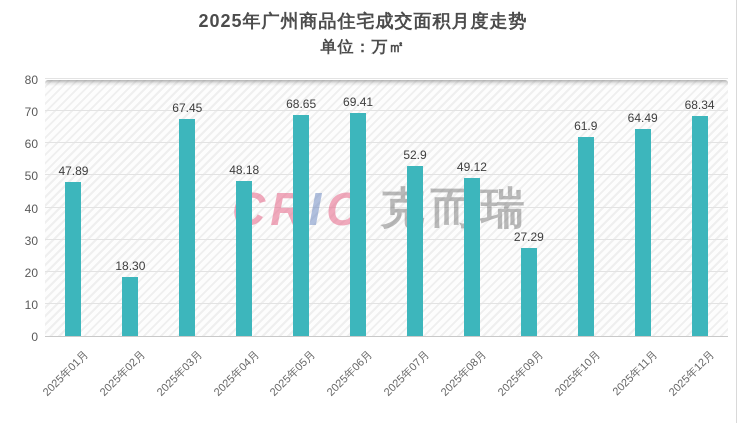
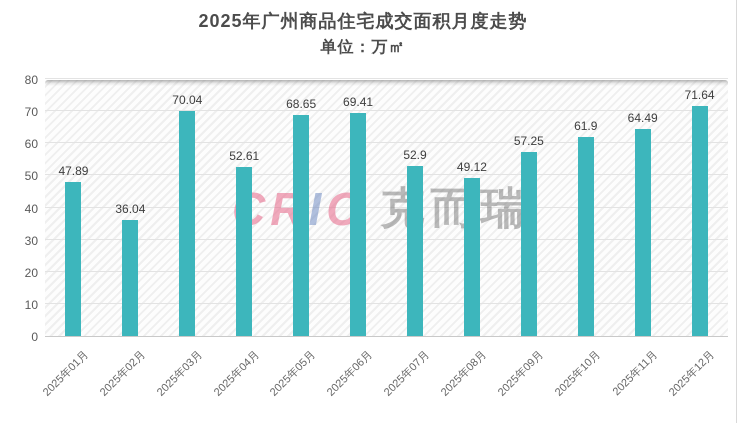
2025年02月: 18.30 -> 36.04
2025年03月: 67.45 -> 70.04
2025年04月: 48.18 -> 52.61
2025年09月: 27.29 -> 57.25
2025年12月: 68.34 -> 71.64
